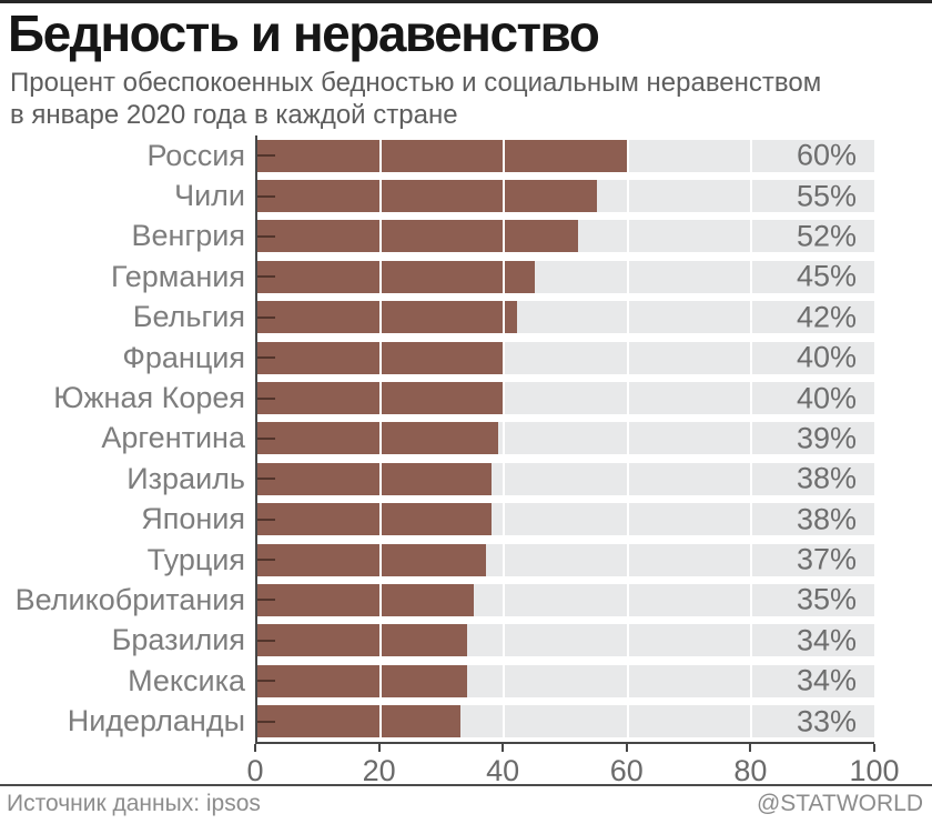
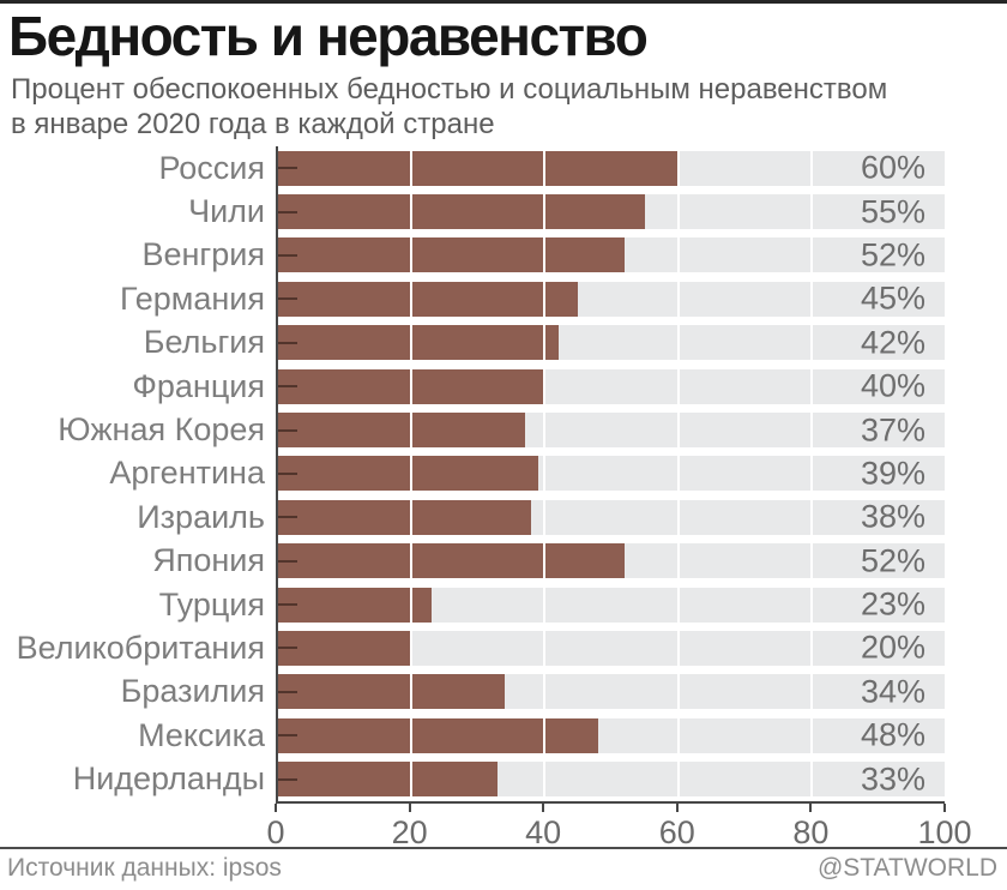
Южная Корея: 40% -> 37%
Япония: 38% -> 52%
Турция: 37% -> 23%
Великобритания: 35% -> 20%
Мексика: 34% -> 48%
